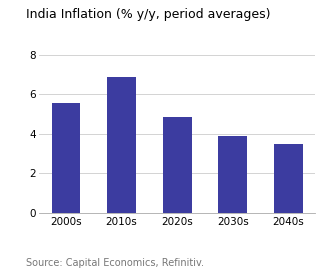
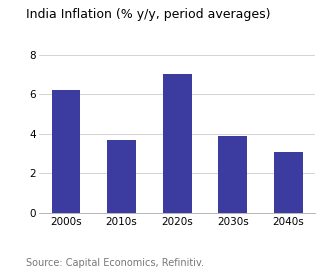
2000s: 5.5 -> 6.2
2010s: 6.8 -> 3.7
2020s: 4.8 -> 7.0
2040s: 3.5 -> 3.1
